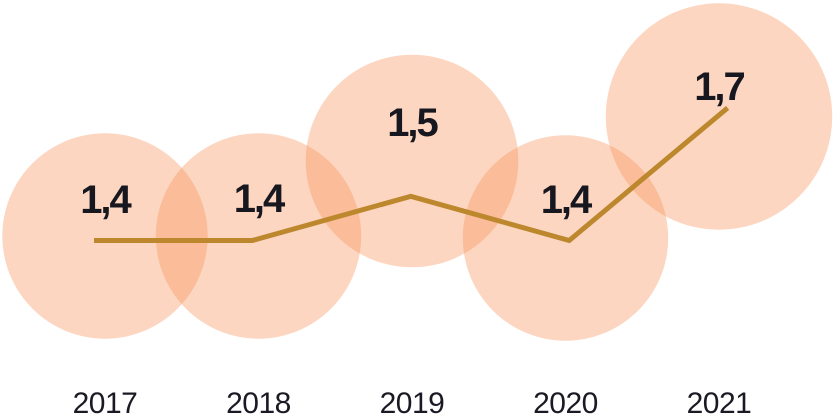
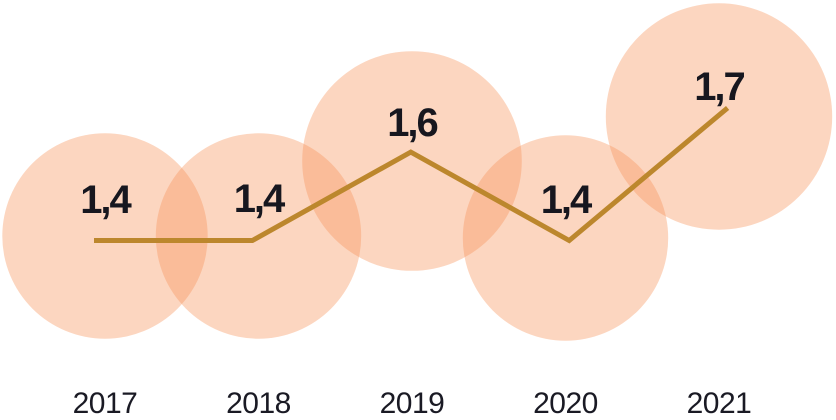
2019: 1,5 -> 1,6
